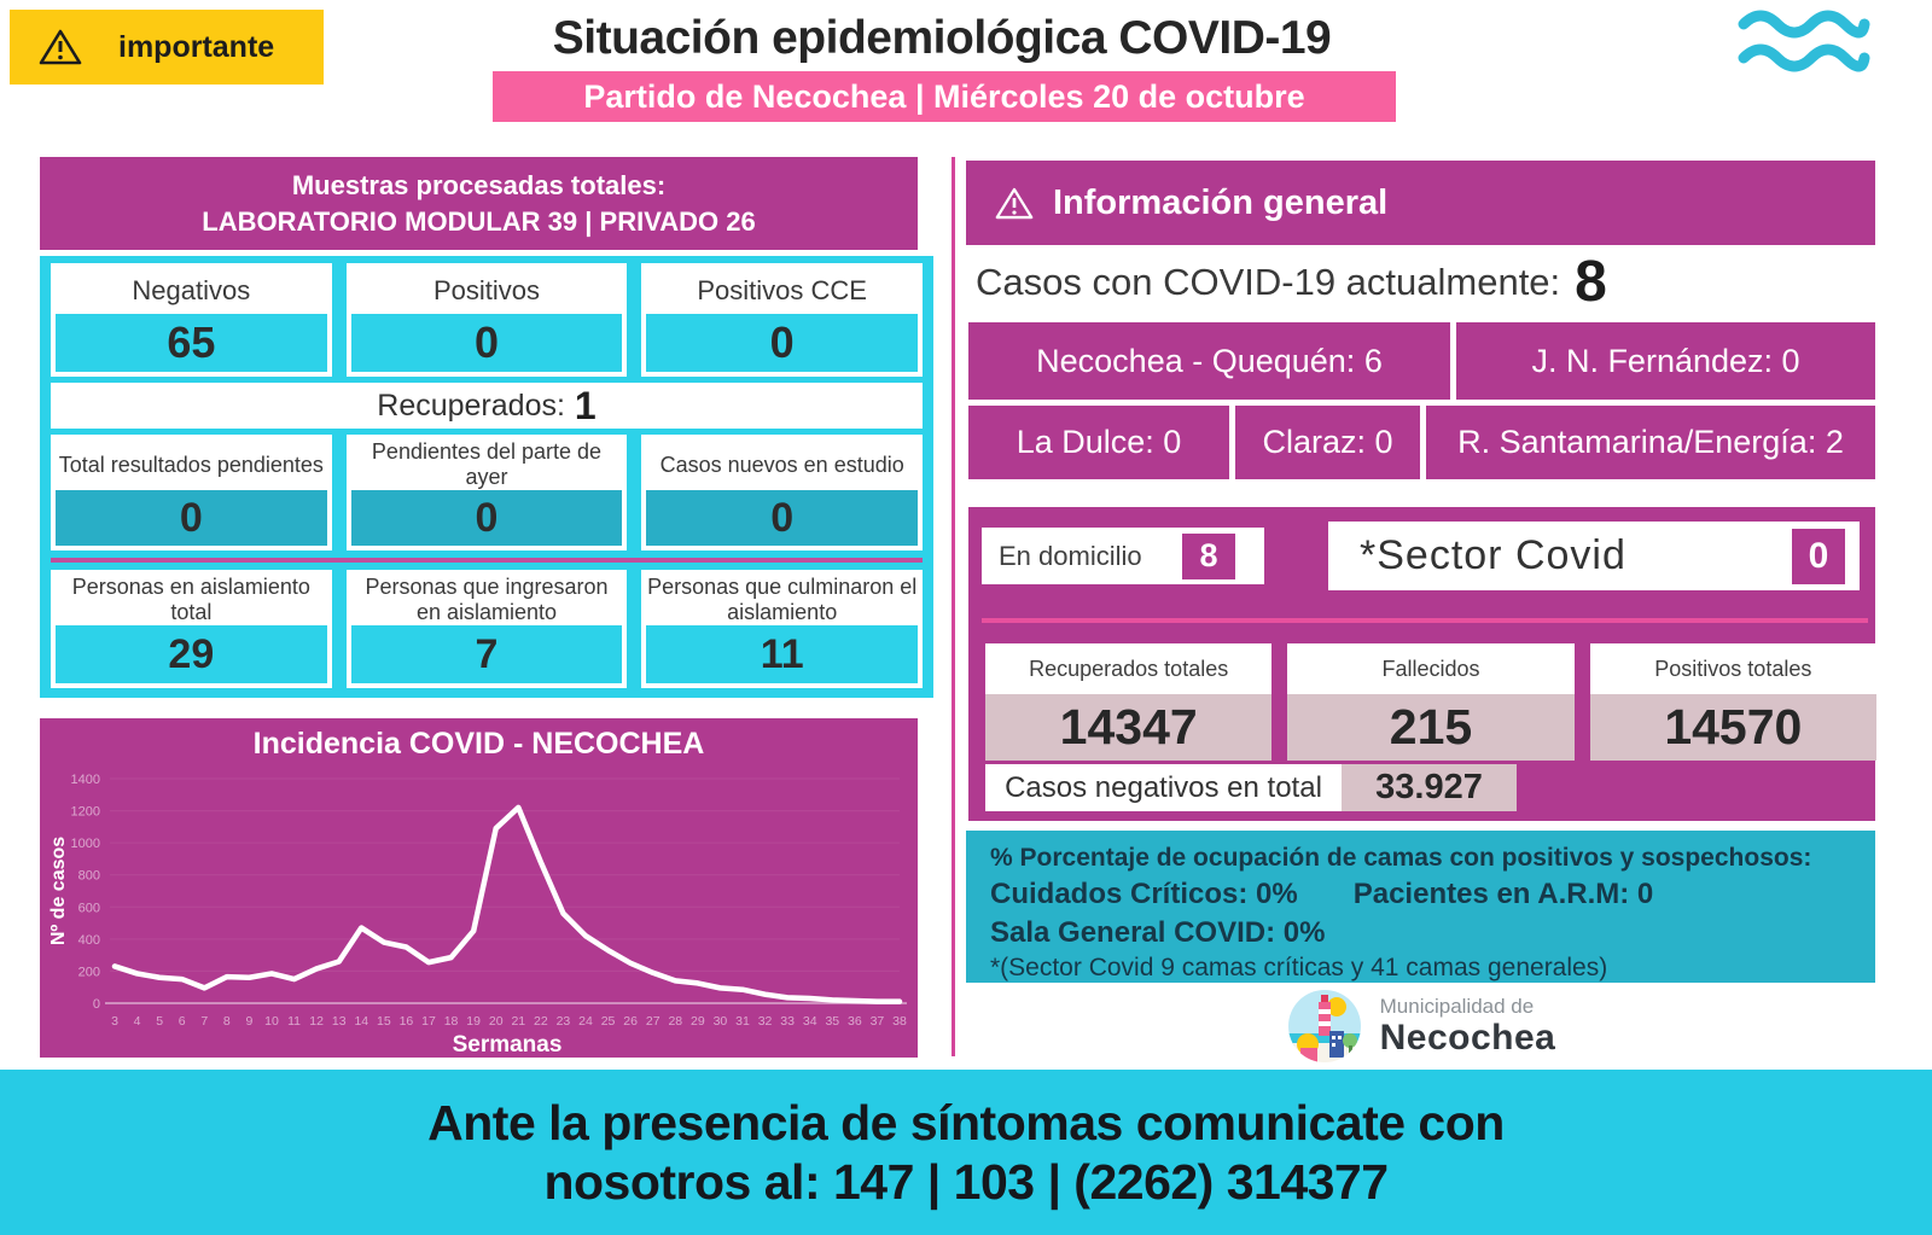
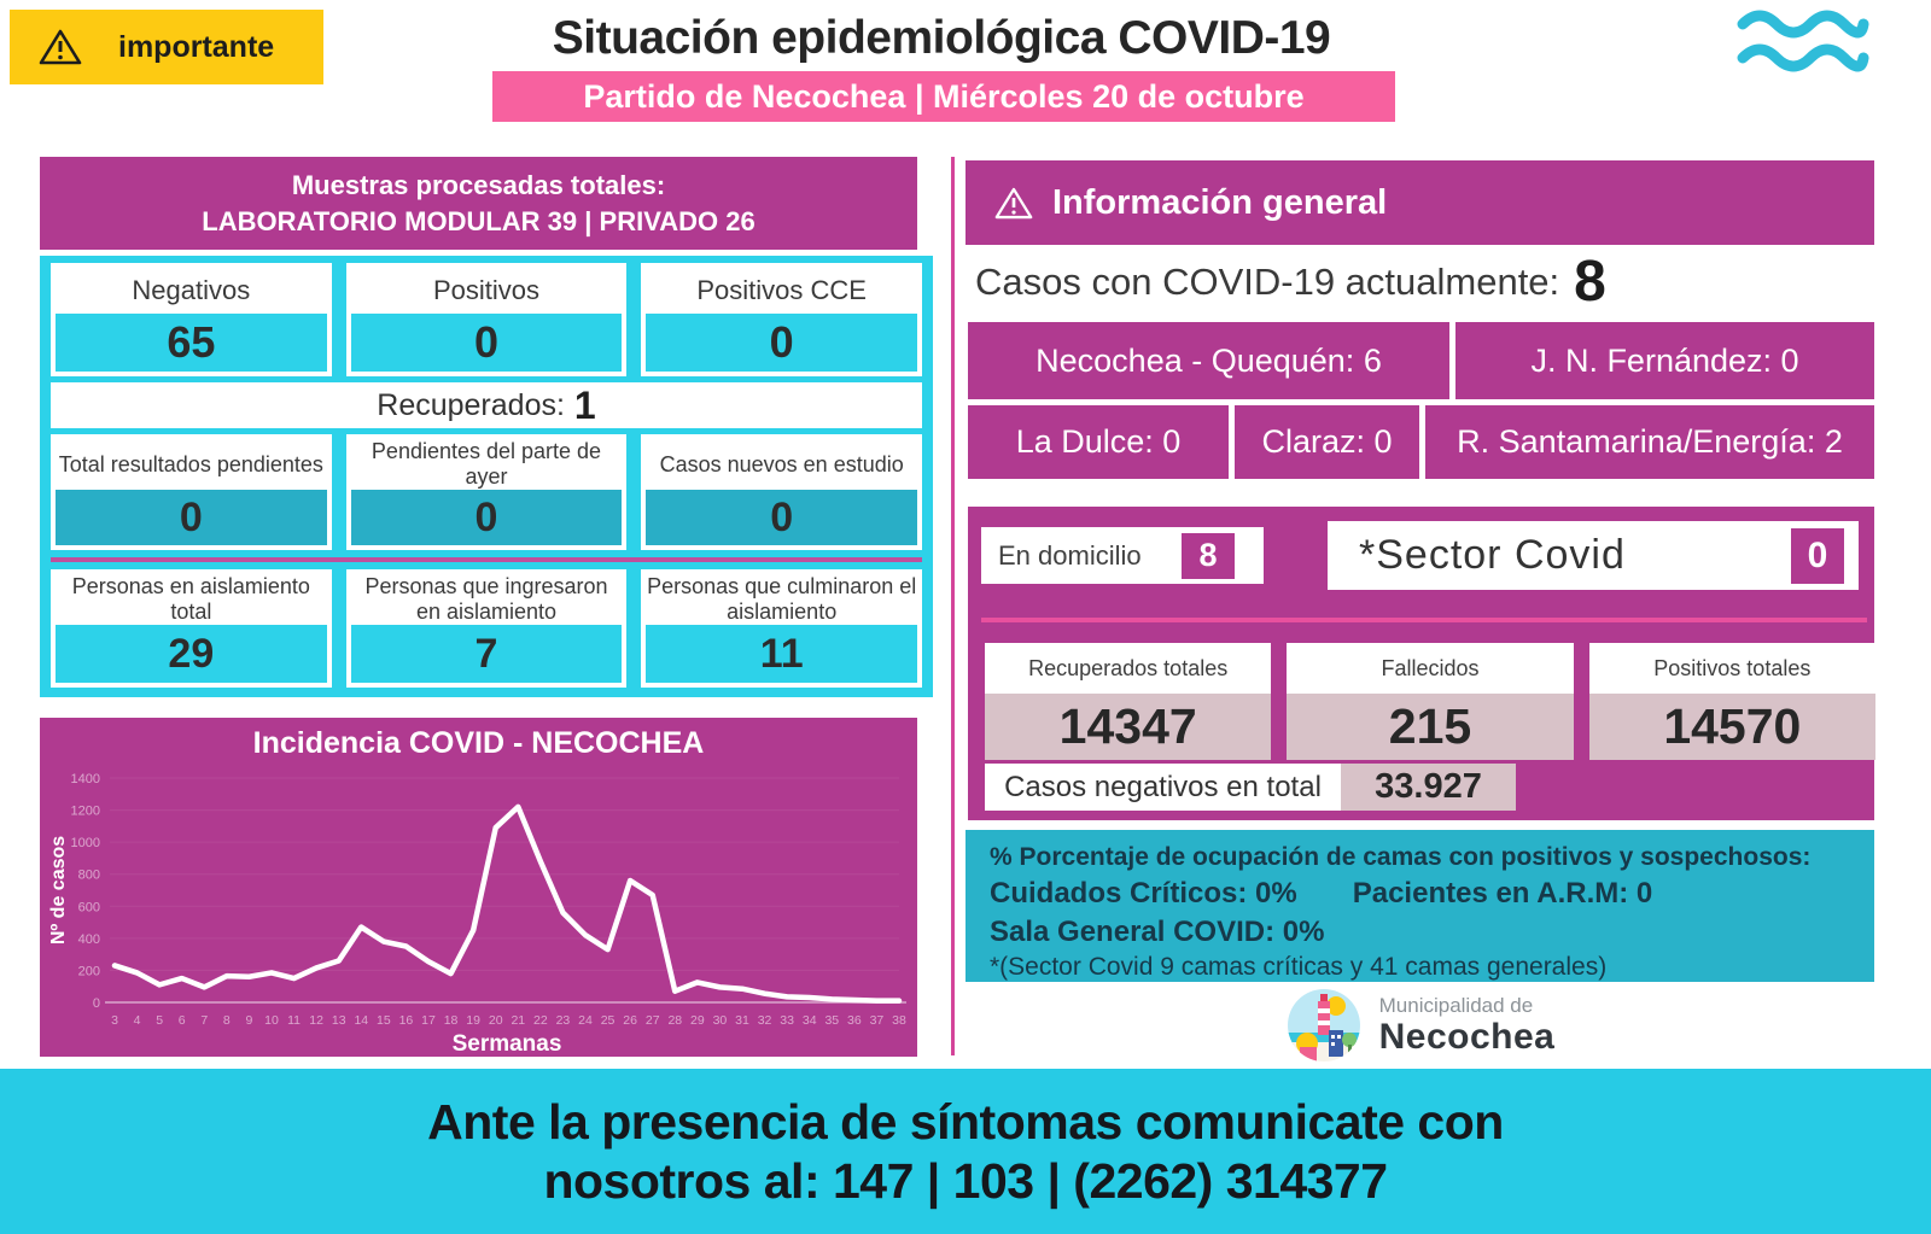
5: 160 -> 110
18: 280 -> 180
26: 250 -> 760
27: 190 -> 670
28: 140 -> 70
